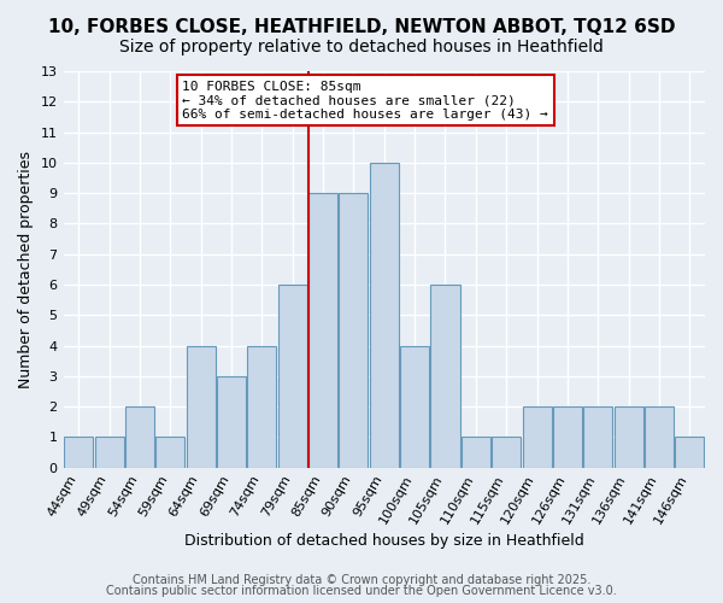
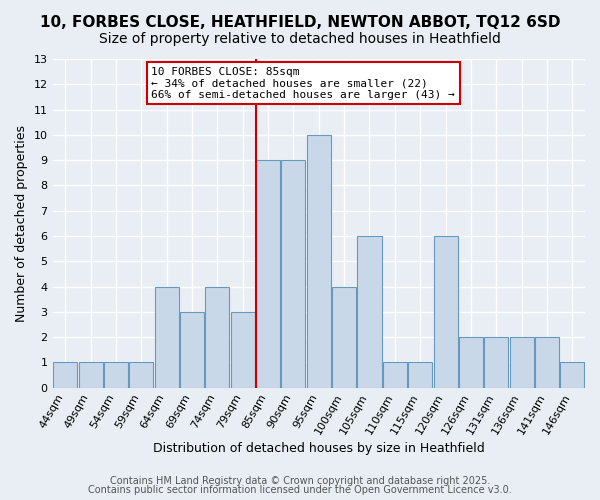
54sqm: 2 -> 1
79sqm: 6 -> 3
120sqm: 2 -> 6
